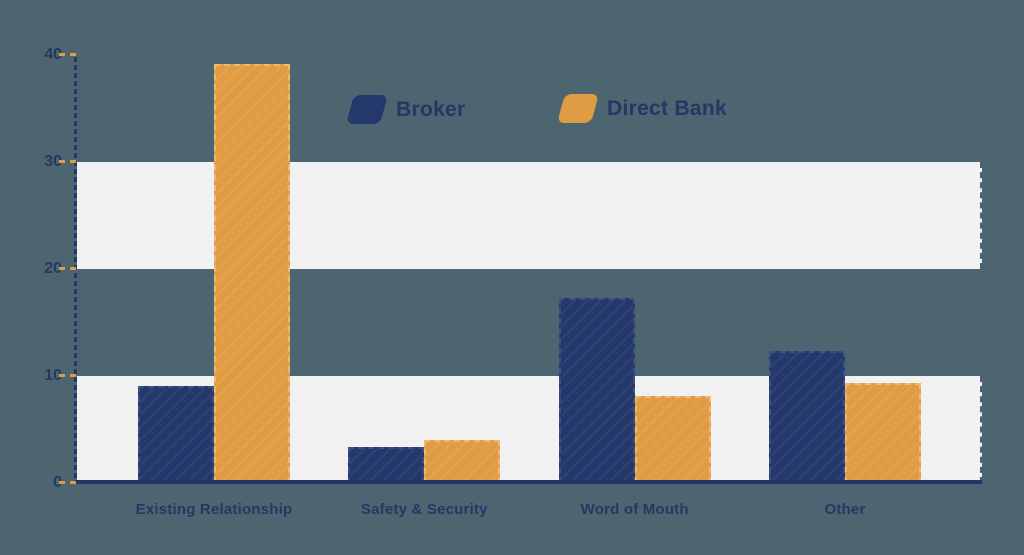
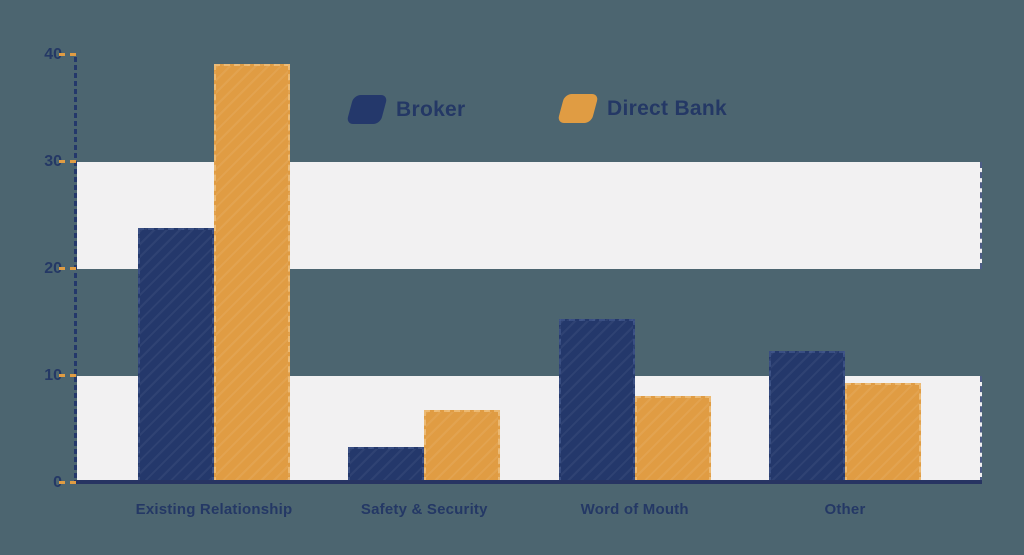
Broker/Existing Relationship: 9.1 -> 23.8
Direct Bank/Safety & Security: 4.0 -> 6.8
Broker/Word of Mouth: 17.3 -> 15.3
